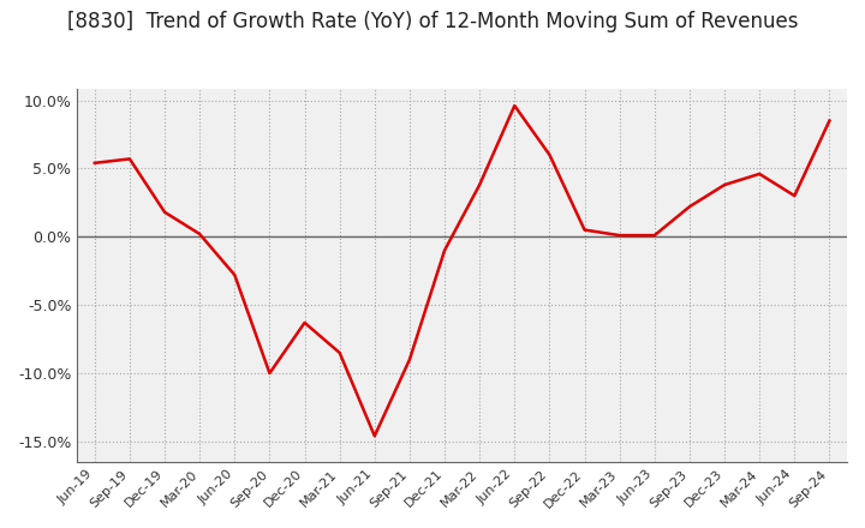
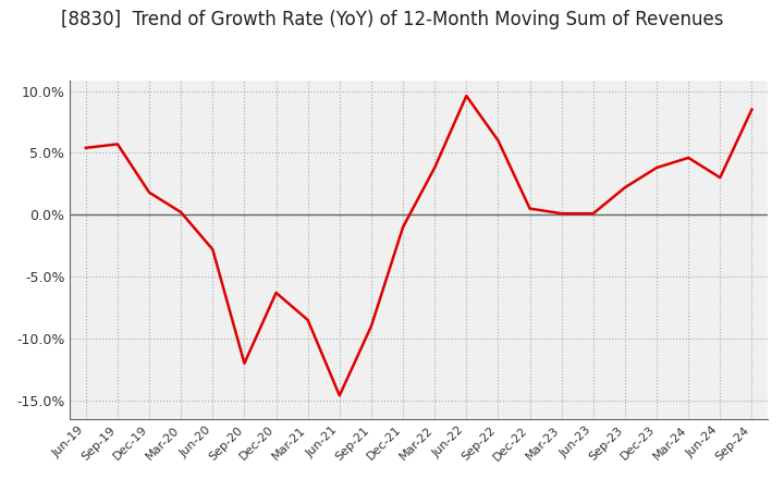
Sep-20: -10.0% -> -12.0%
